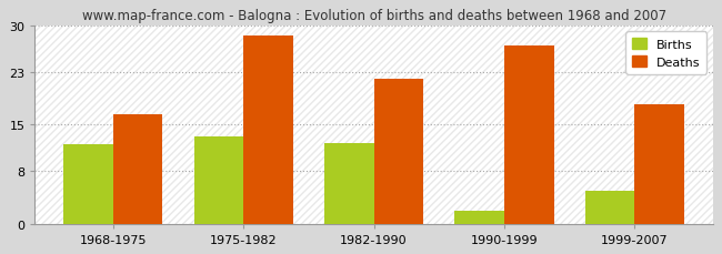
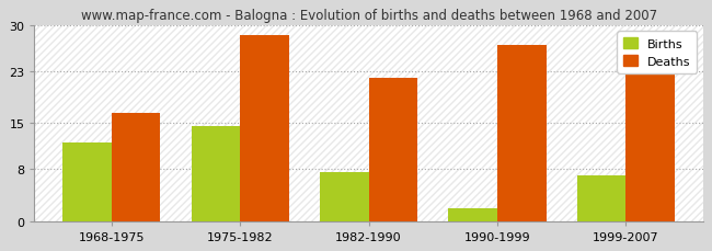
Births/1975-1982: 13.2 -> 14.5
Births/1982-1990: 12.2 -> 7.5
Births/1999-2007: 5.0 -> 7.0
Deaths/1999-2007: 18.0 -> 23.0
